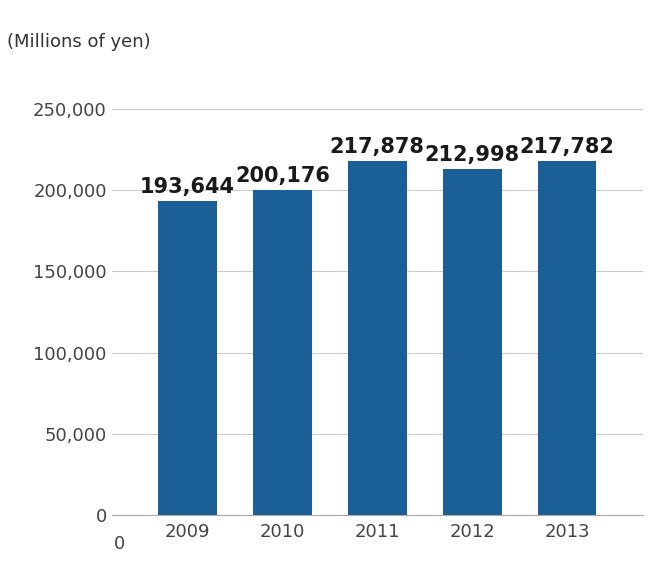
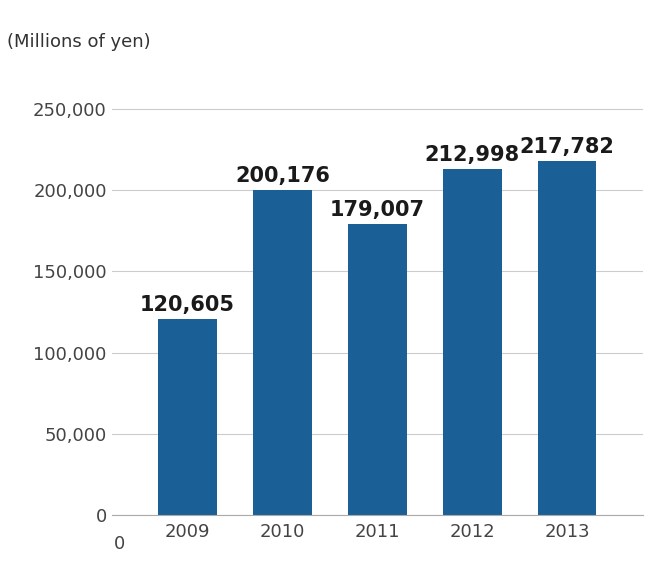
2009: 193,644 -> 120,605
2011: 217,878 -> 179,007
